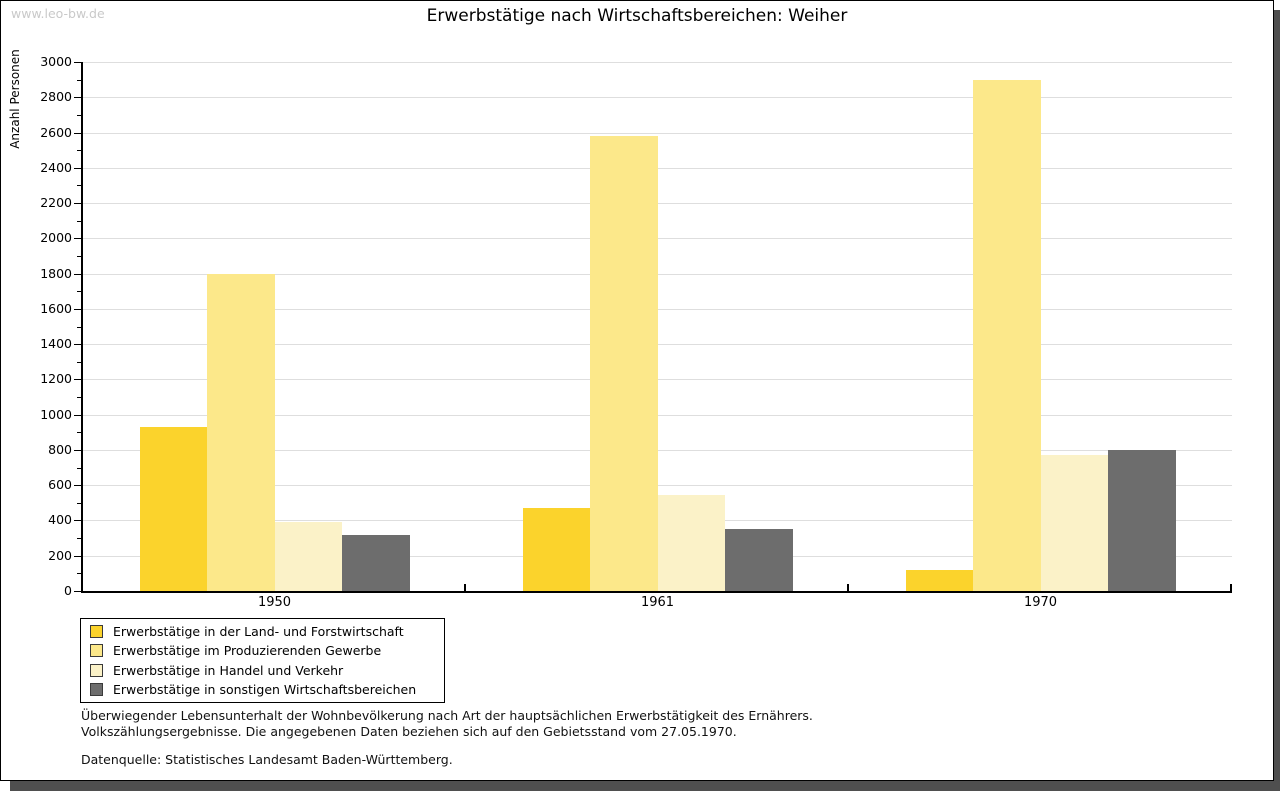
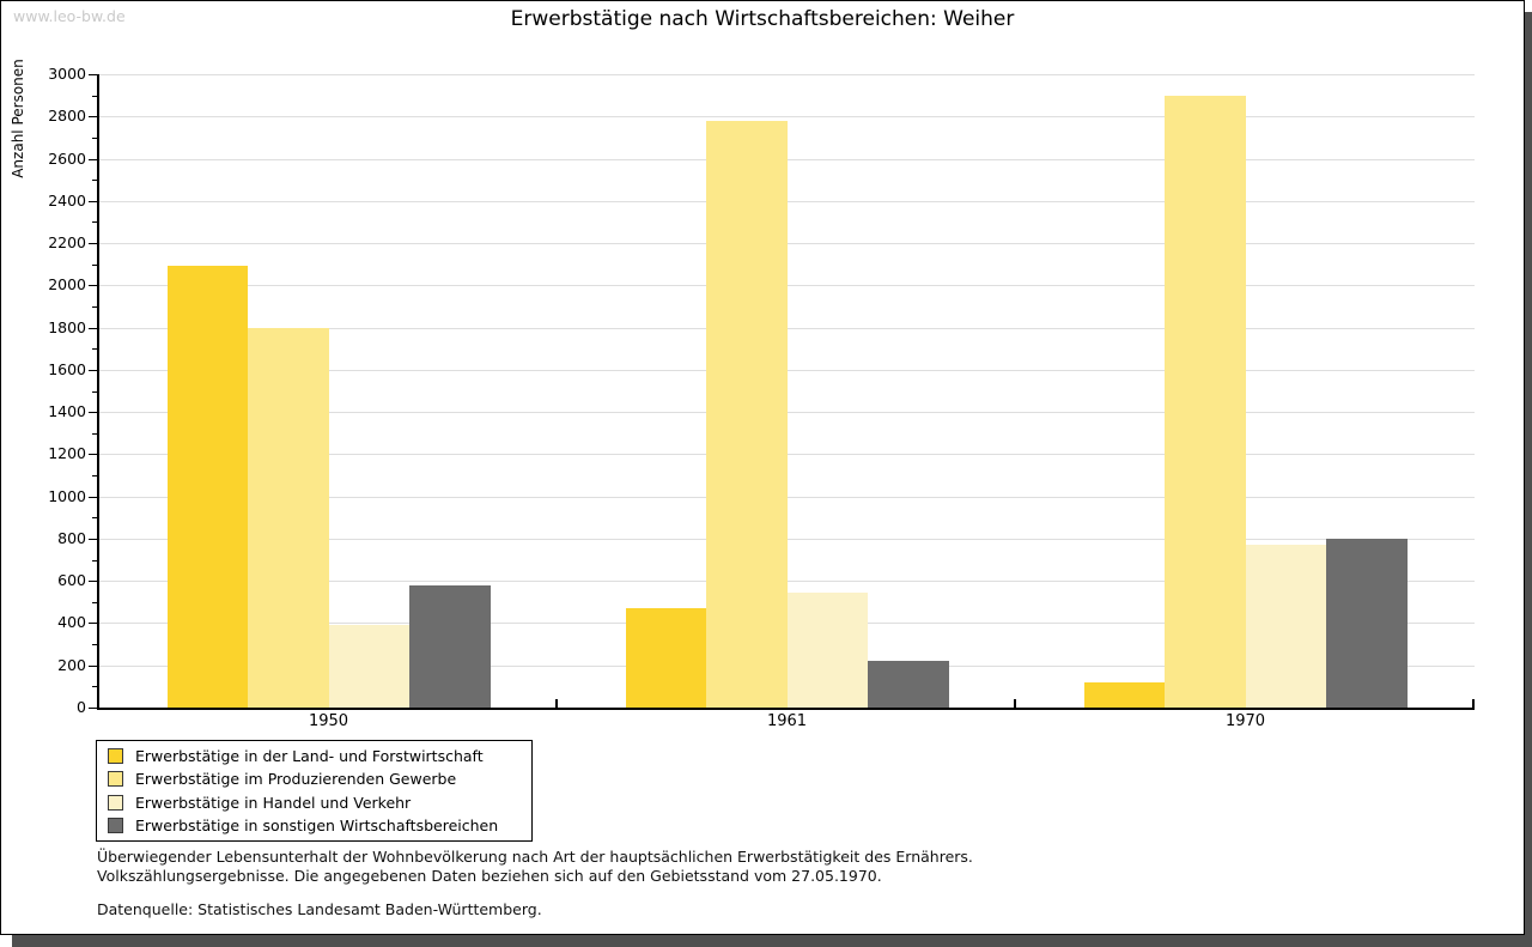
Erwerbstätige in der Land- und Forstwirtschaft/1950: 930 -> 2090
Erwerbstätige in sonstigen Wirtschaftsbereichen/1950: 320 -> 580
Erwerbstätige im Produzierenden Gewerbe/1961: 2580 -> 2780
Erwerbstätige in sonstigen Wirtschaftsbereichen/1961: 350 -> 220
